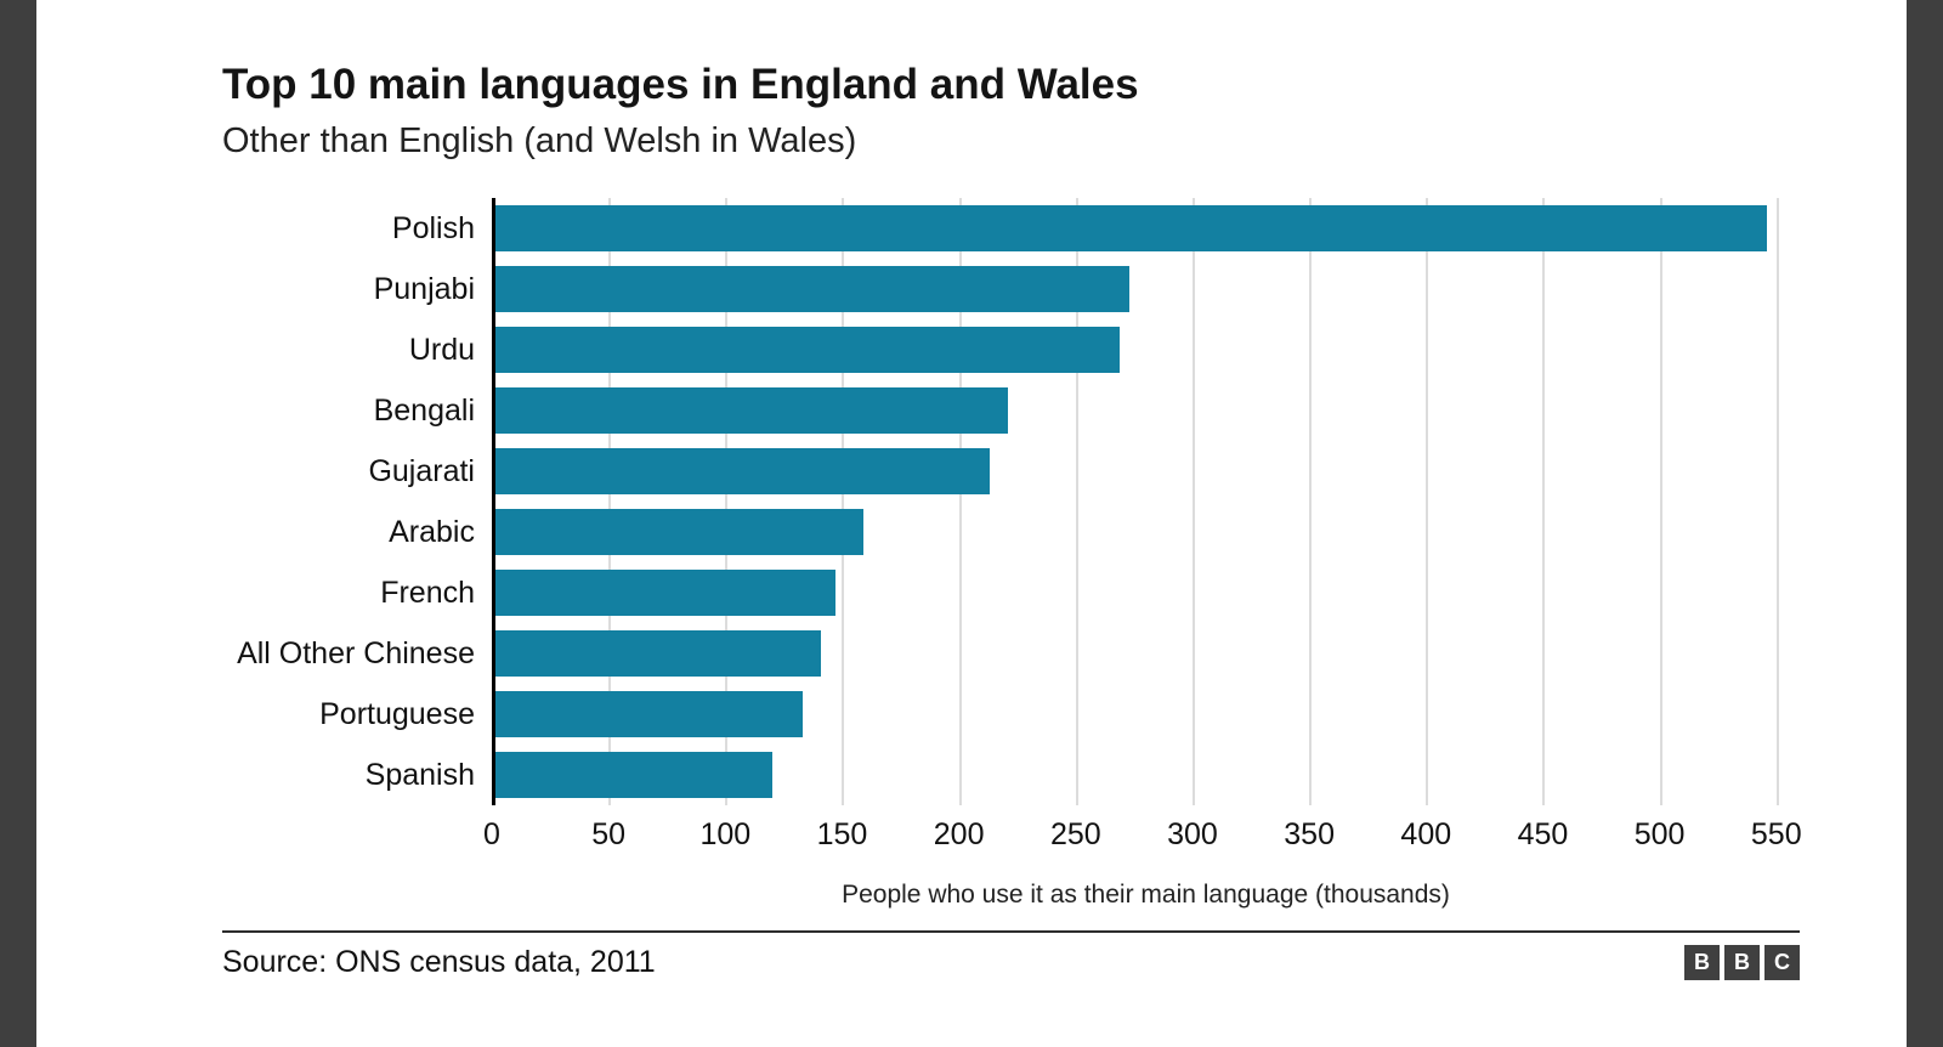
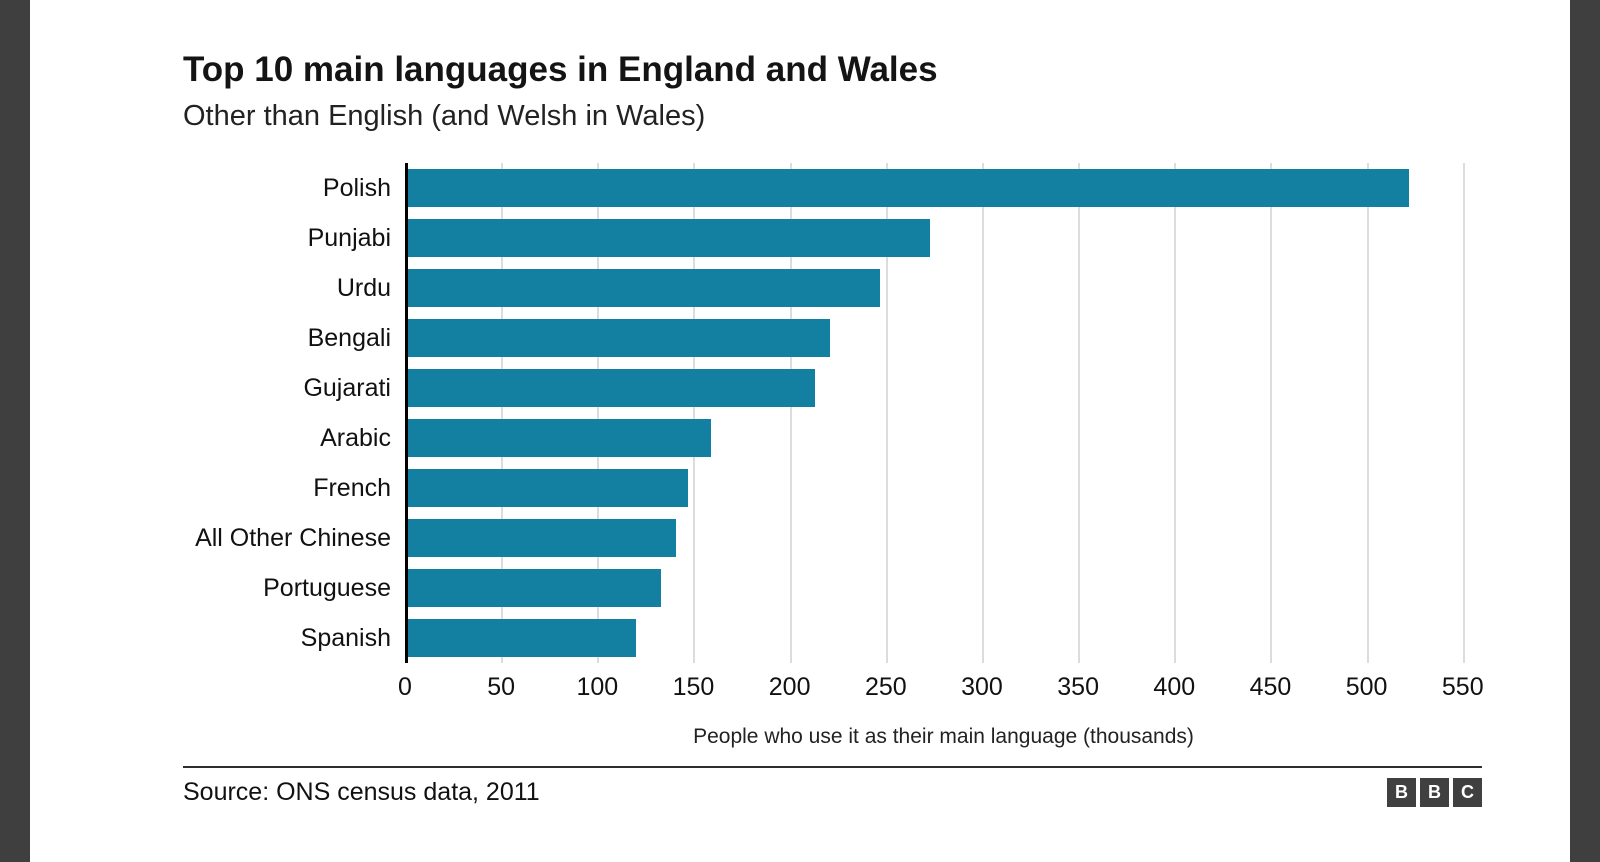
Polish: 546 -> 522
Urdu: 269 -> 247
